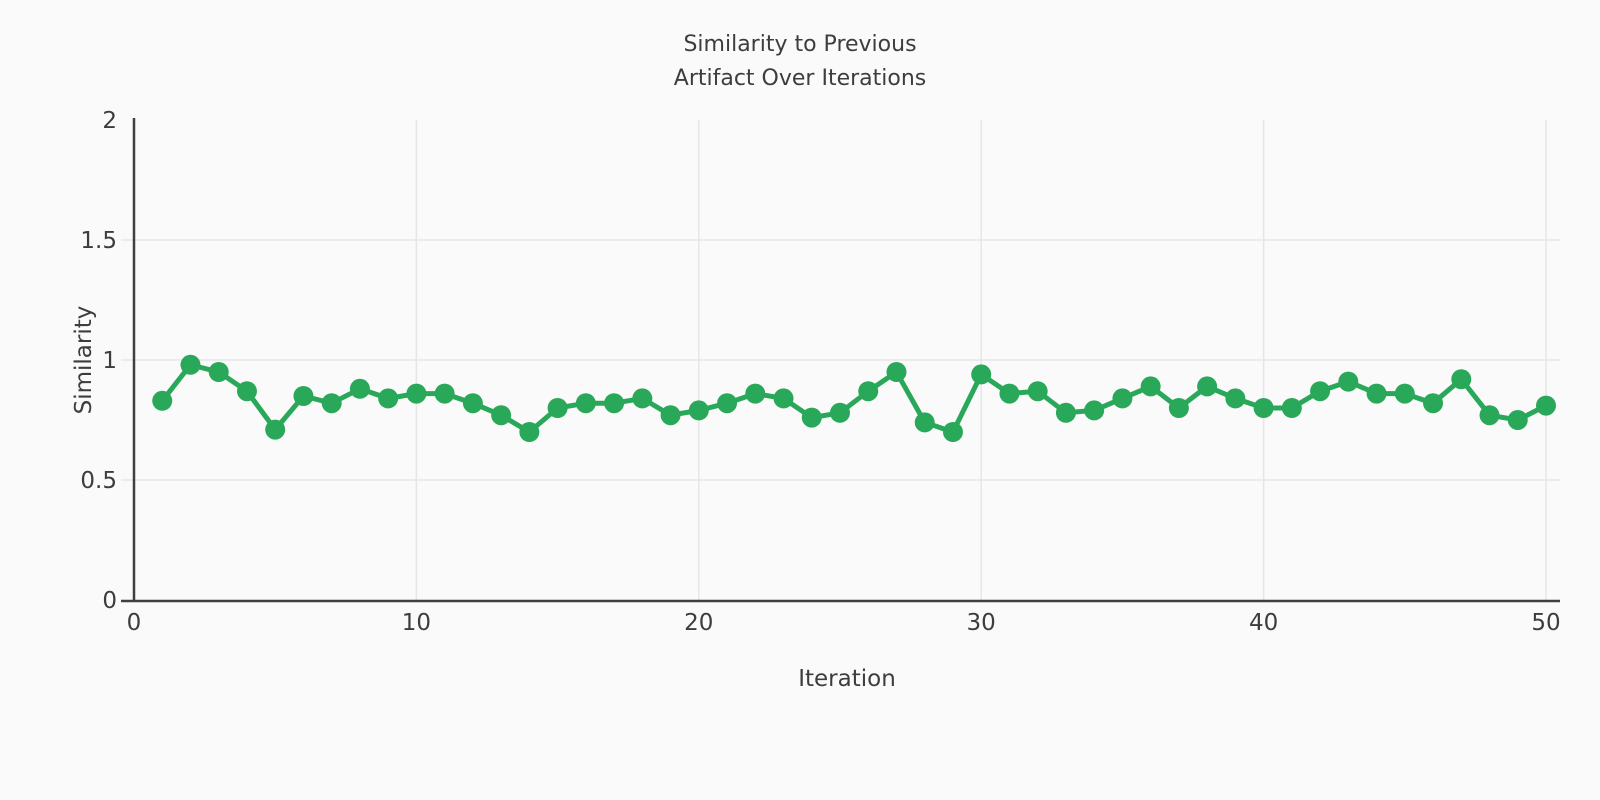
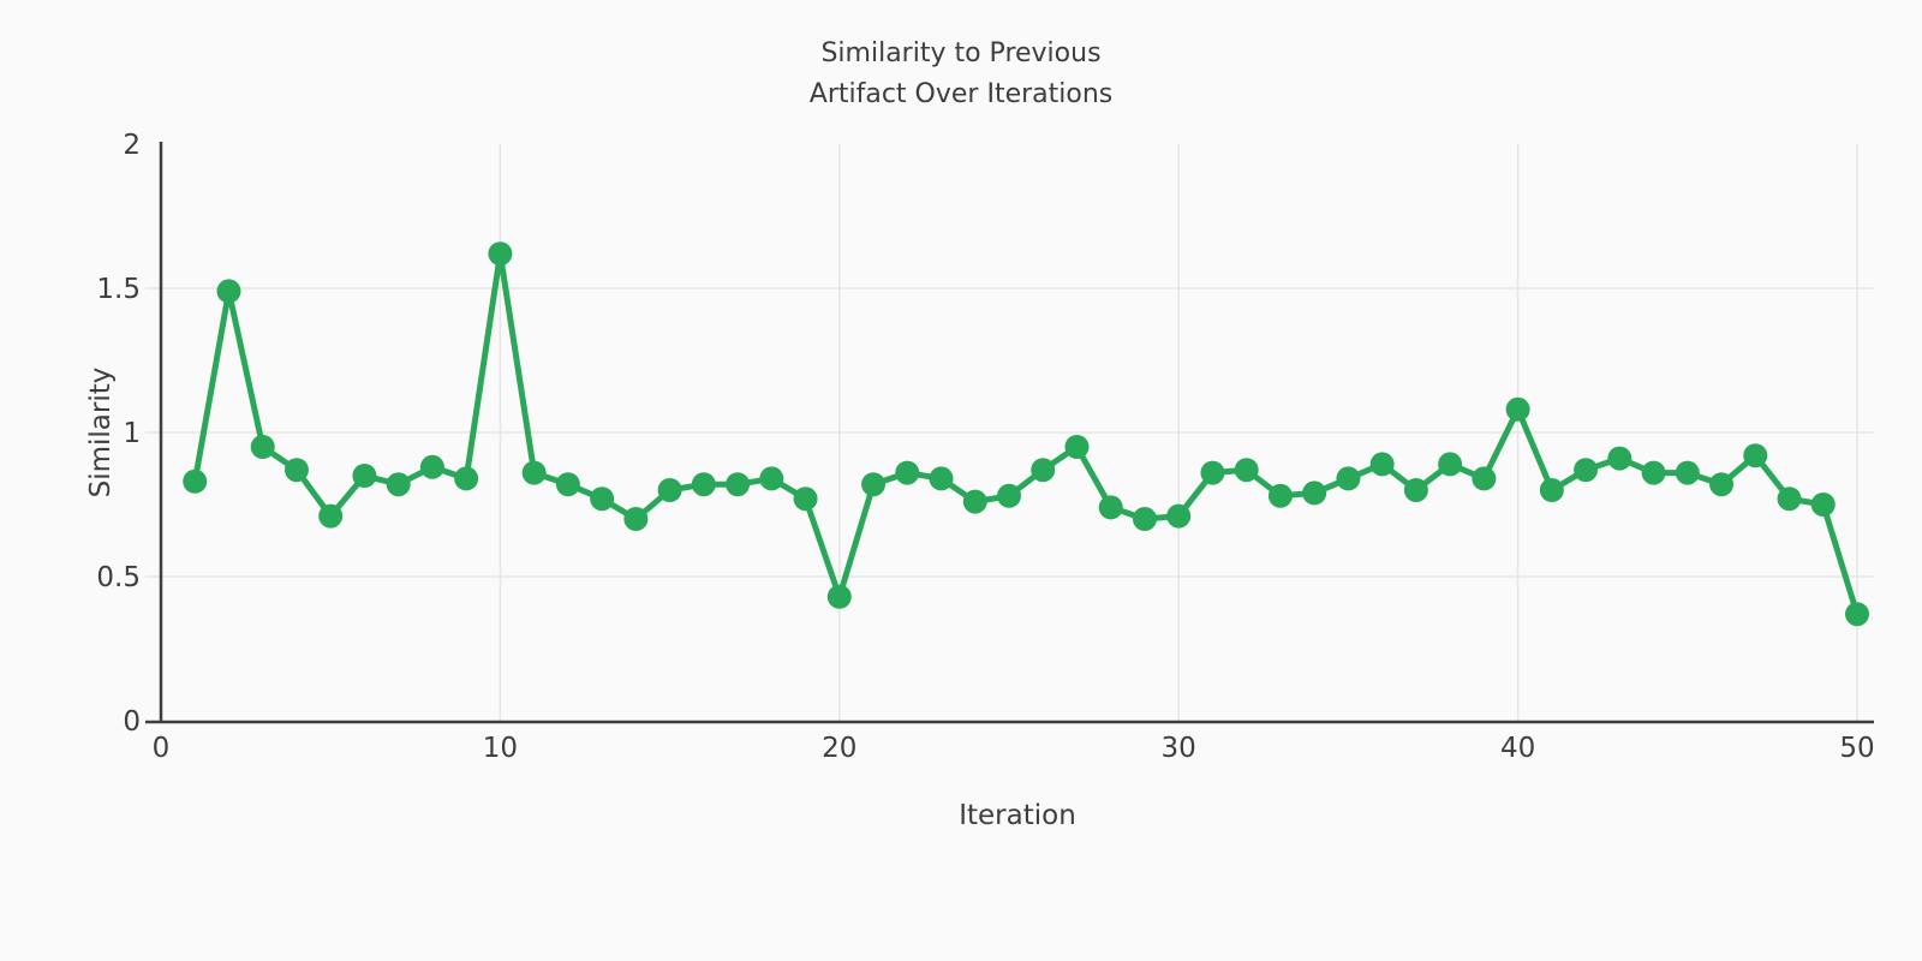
2: 0.98 -> 1.49
10: 0.86 -> 1.62
20: 0.79 -> 0.43
30: 0.94 -> 0.71
40: 0.80 -> 1.08
50: 0.81 -> 0.37
